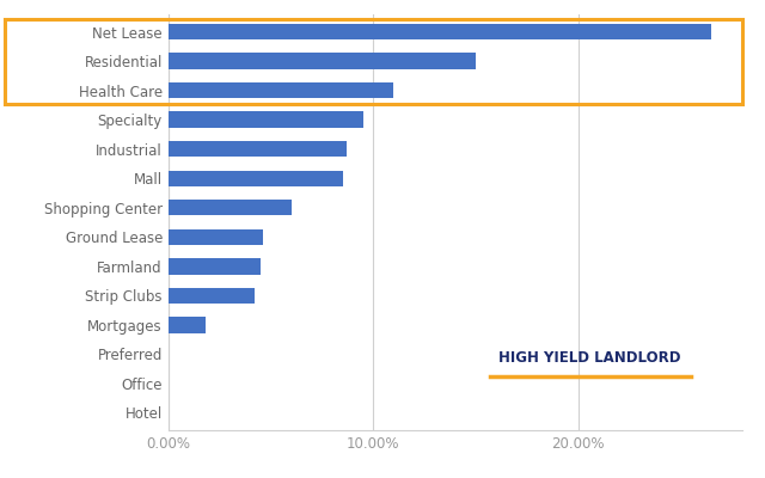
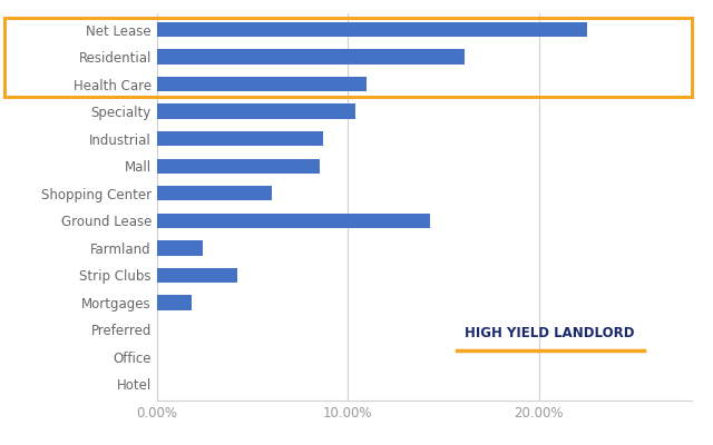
Net Lease: 26.5% -> 22.5%
Residential: 15.0% -> 16.1%
Specialty: 9.5% -> 10.4%
Ground Lease: 4.6% -> 14.3%
Farmland: 4.5% -> 2.4%
